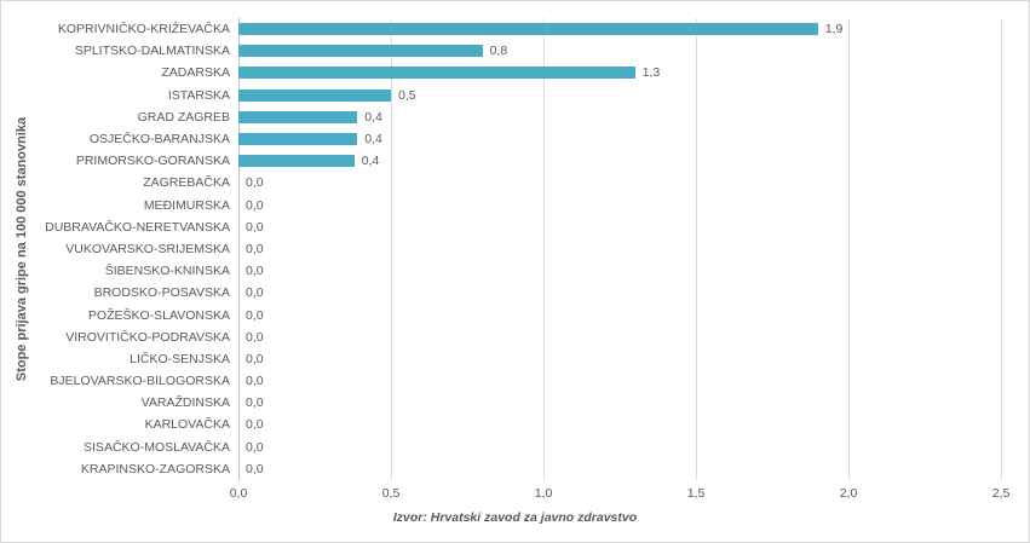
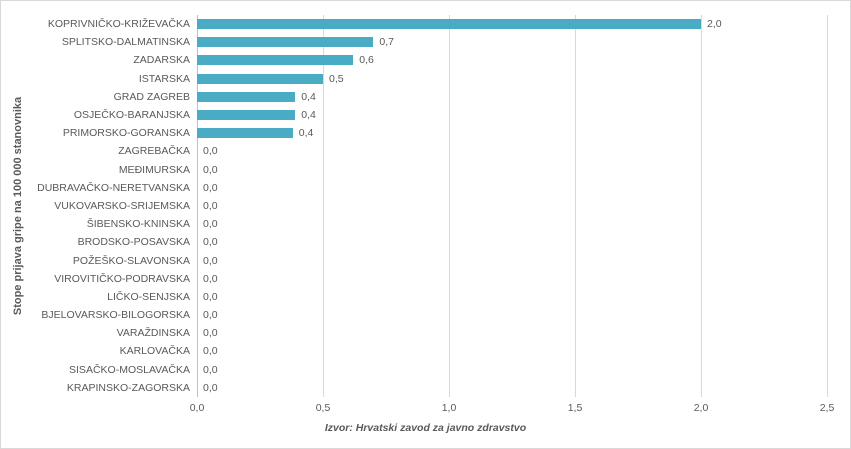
KOPRIVNIČKO-KRIŽEVAČKA: 1,9 -> 2,0
SPLITSKO-DALMATINSKA: 0,8 -> 0,7
ZADARSKA: 1,3 -> 0,6
